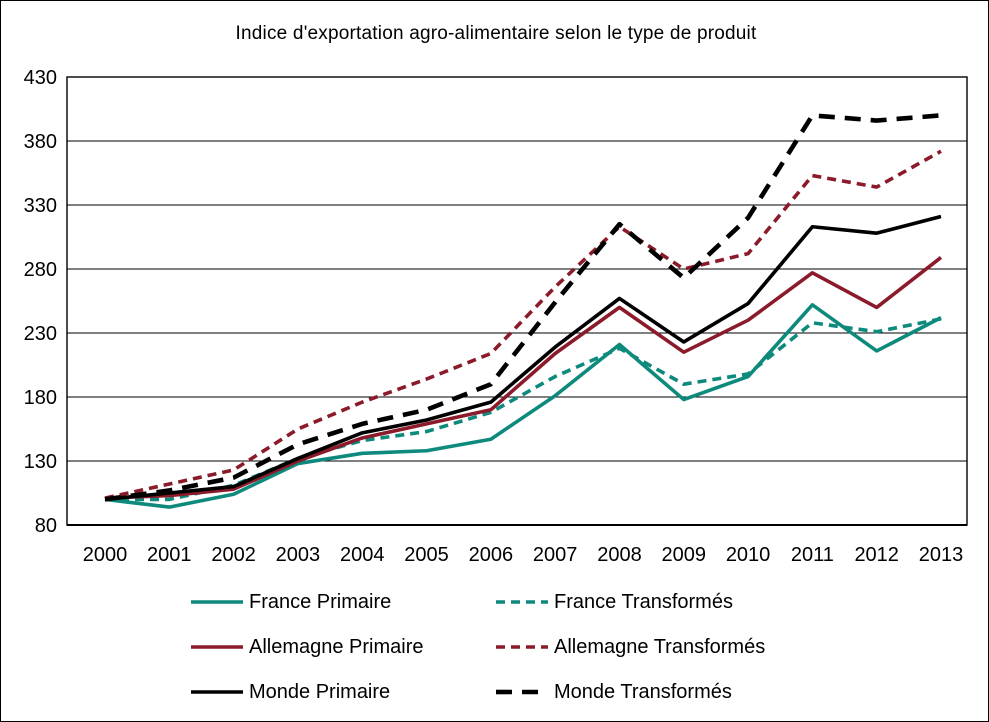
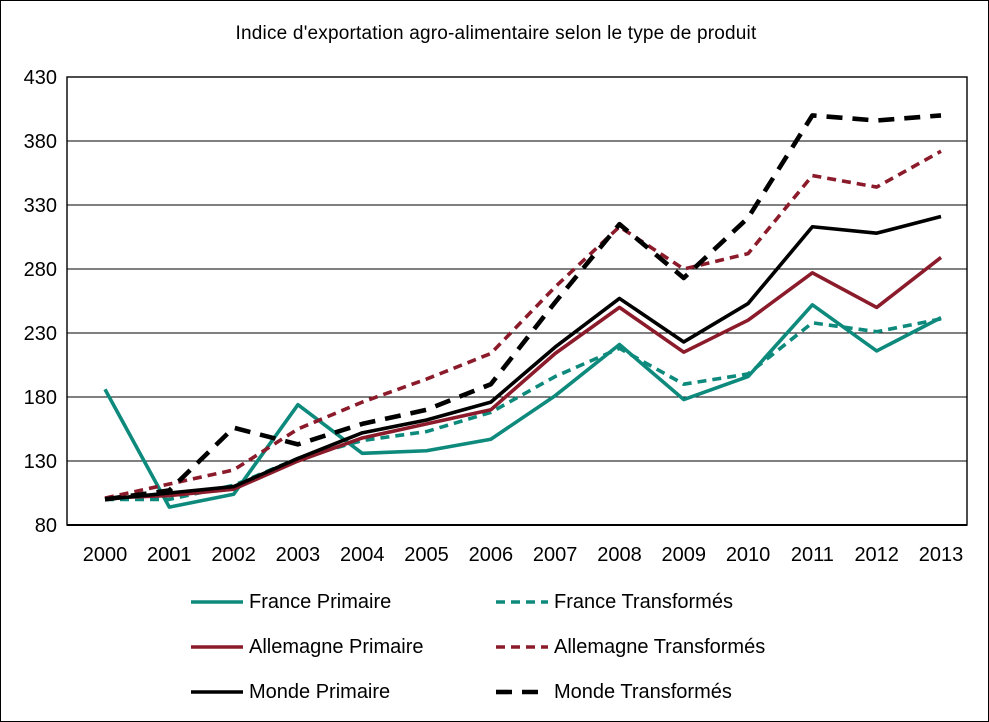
France Primaire/2000: 100 -> 186
Monde Transformés/2002: 117 -> 156
France Primaire/2003: 128 -> 174
